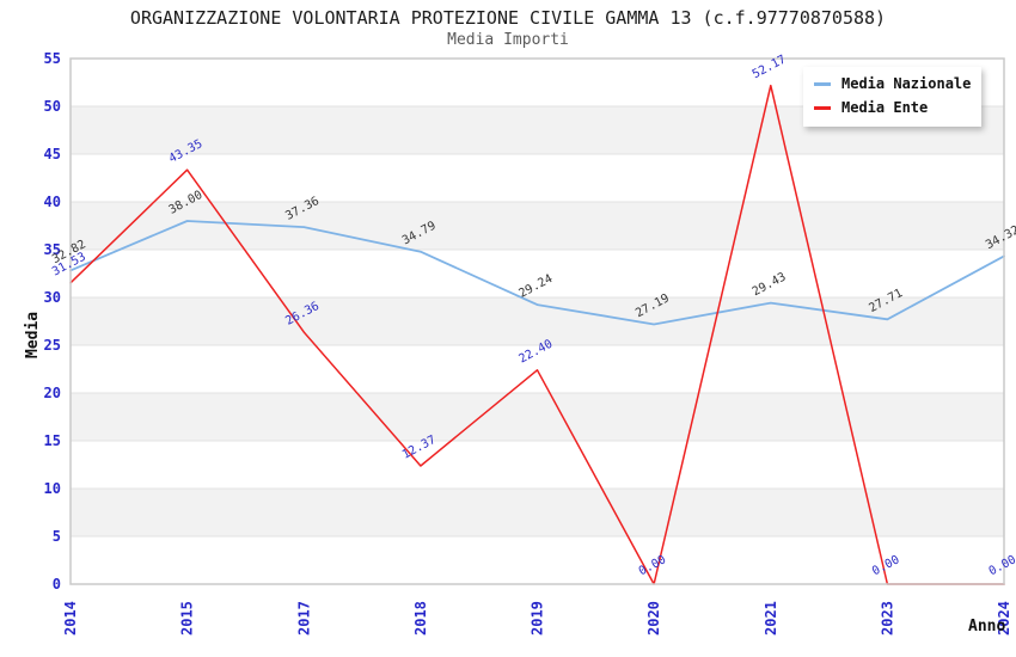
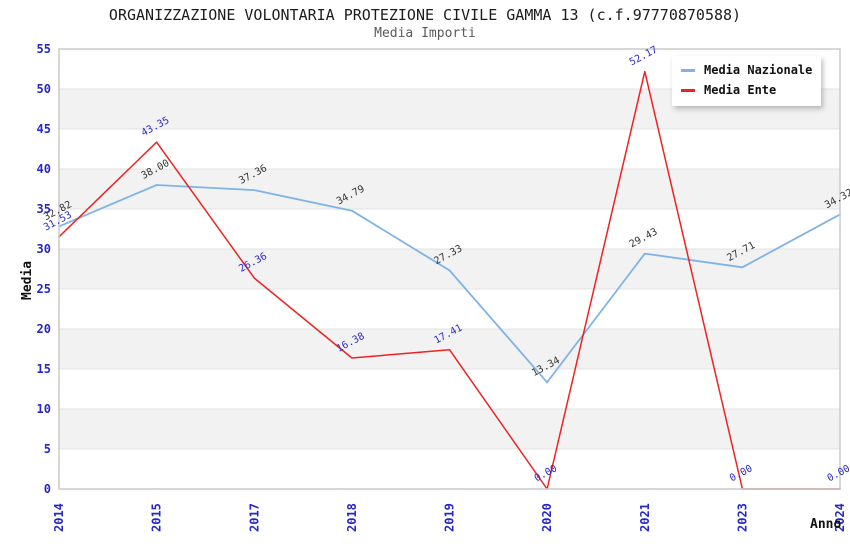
Media Ente/2018: 12.37 -> 16.38
Media Nazionale/2019: 29.24 -> 27.33
Media Ente/2019: 22.40 -> 17.41
Media Nazionale/2020: 27.19 -> 13.34
